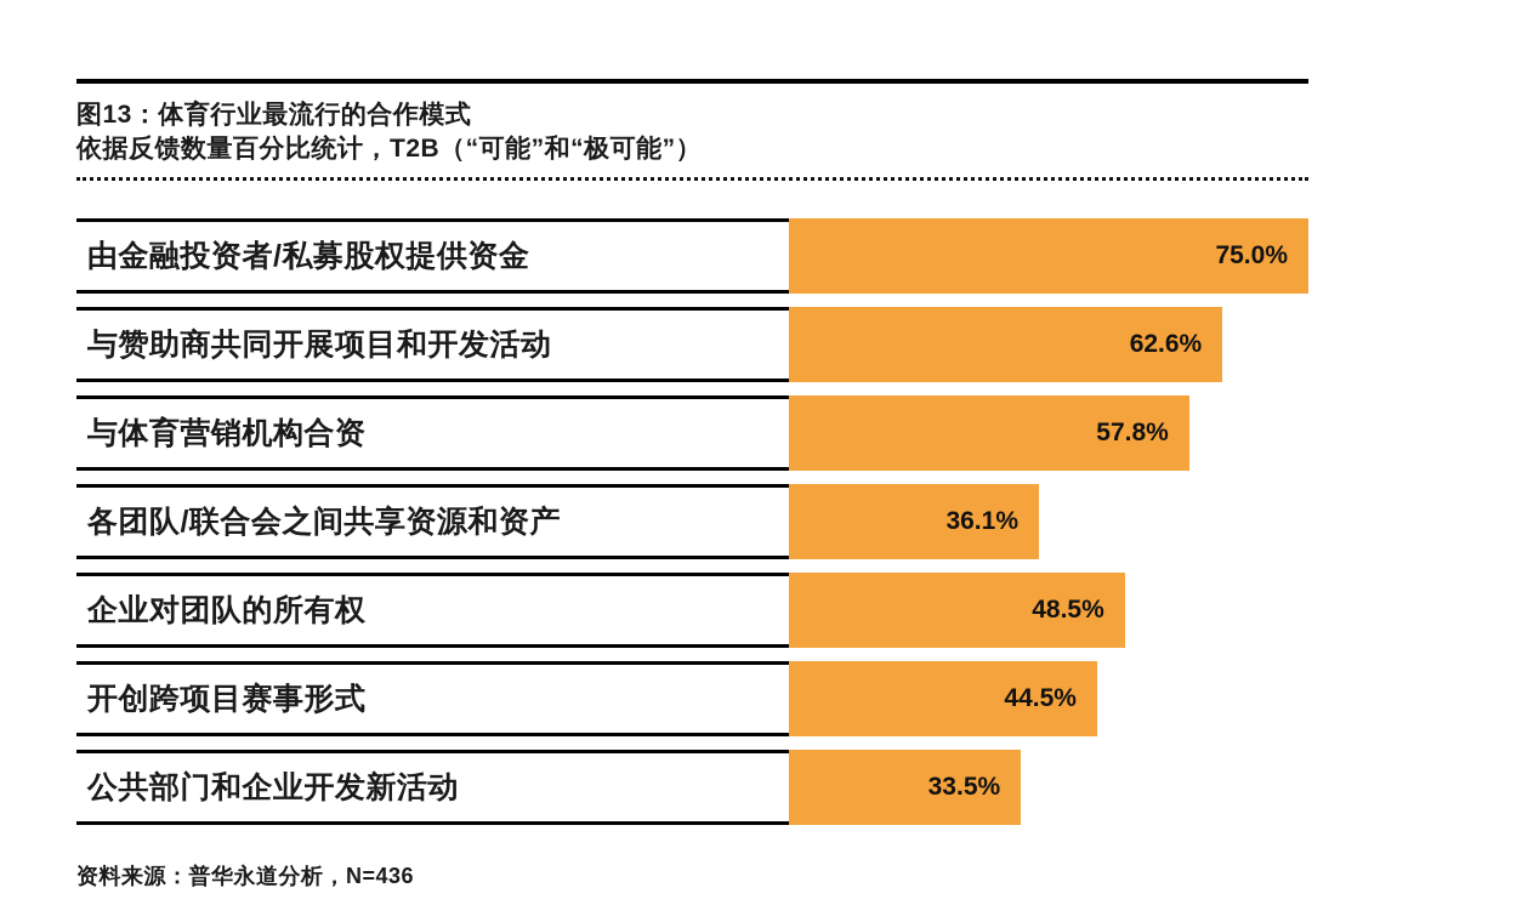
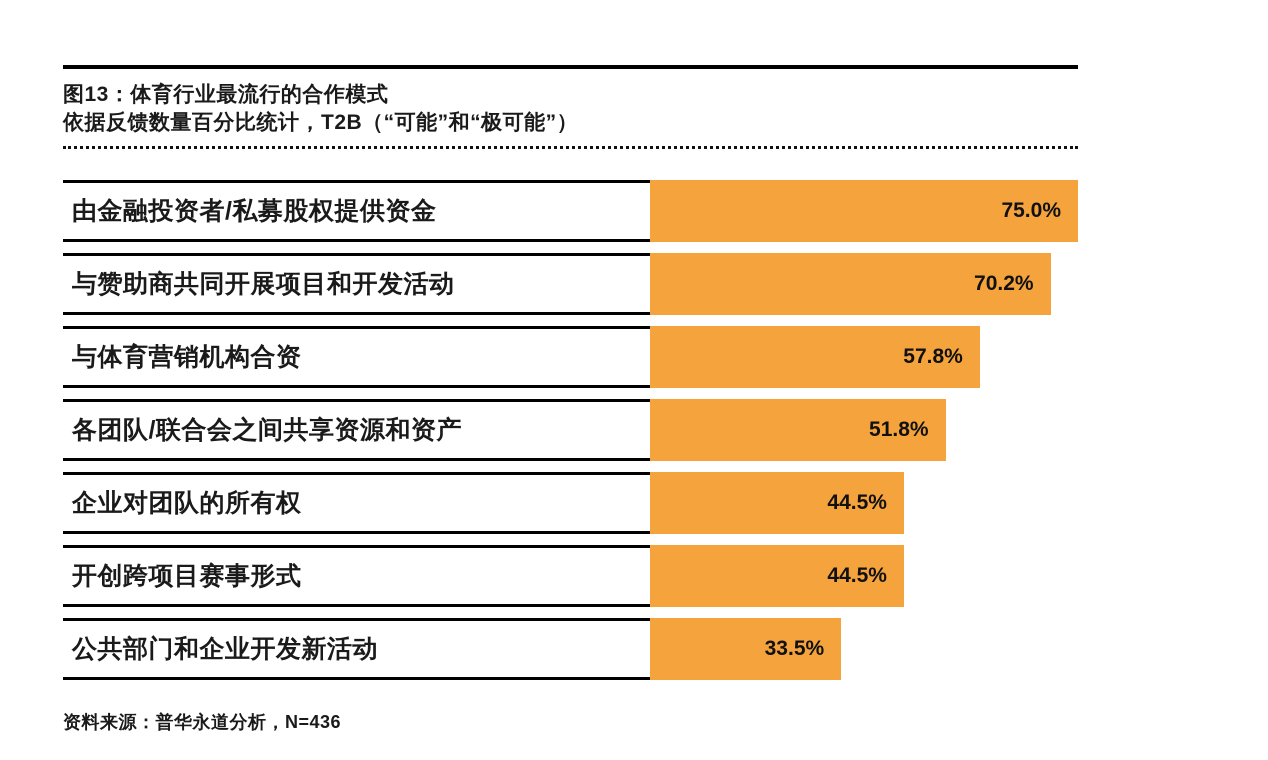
与赞助商共同开展项目和开发活动: 62.6% -> 70.2%
各团队/联合会之间共享资源和资产: 36.1% -> 51.8%
企业对团队的所有权: 48.5% -> 44.5%
